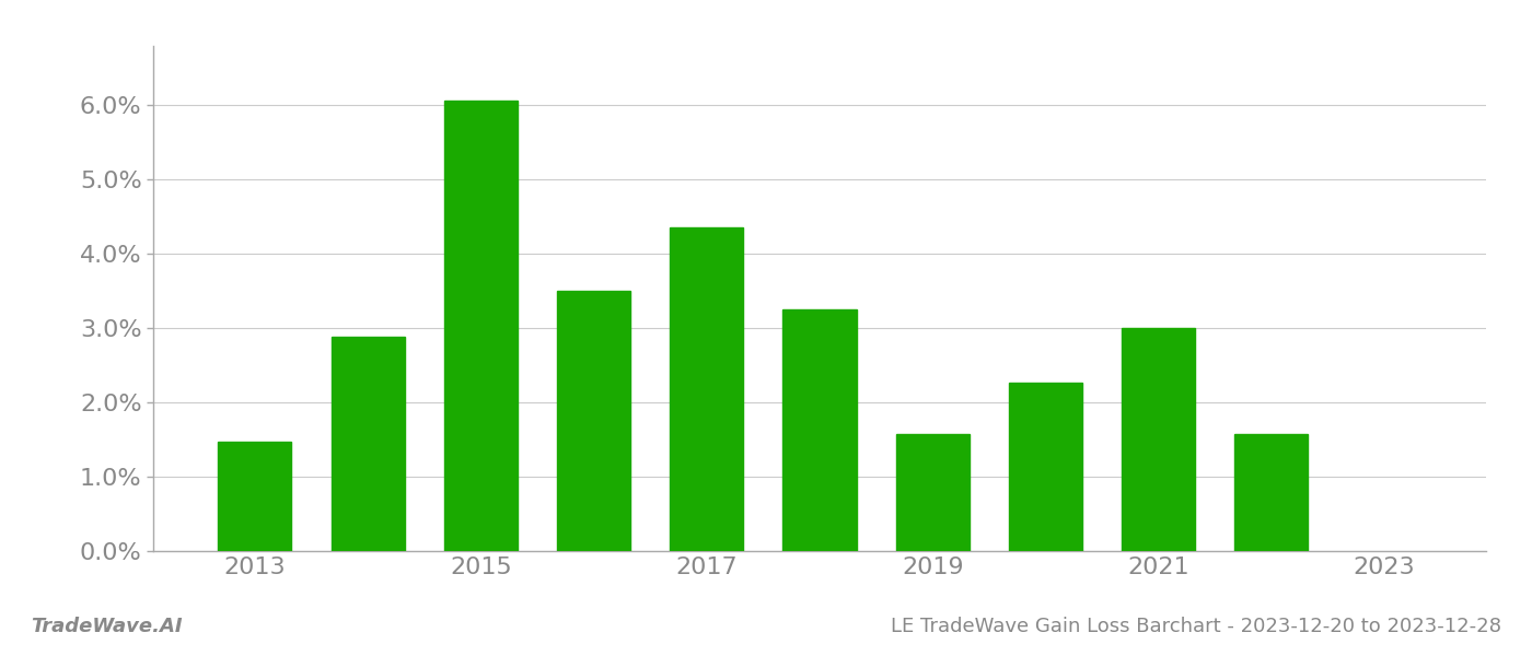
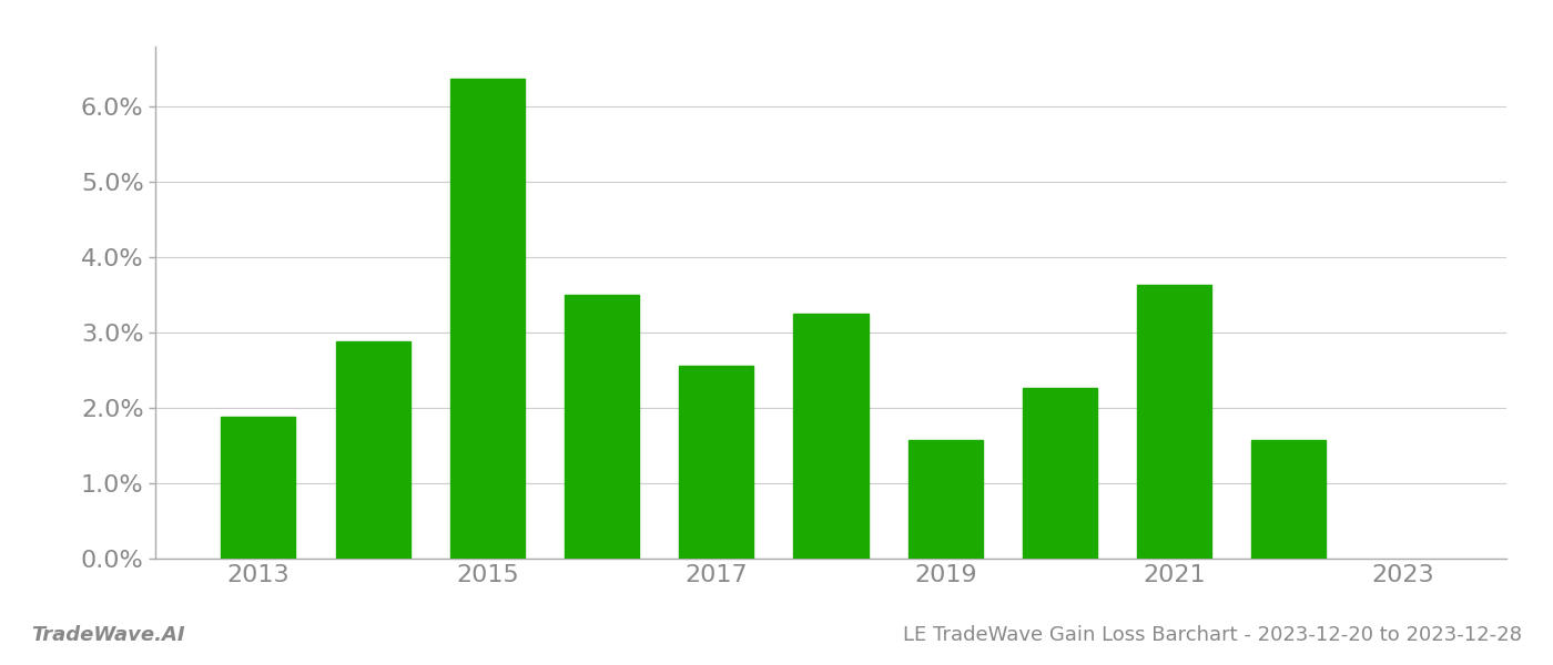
2013: 1.47% -> 1.88%
2015: 6.06% -> 6.38%
2017: 4.35% -> 2.56%
2021: 3.00% -> 3.64%
